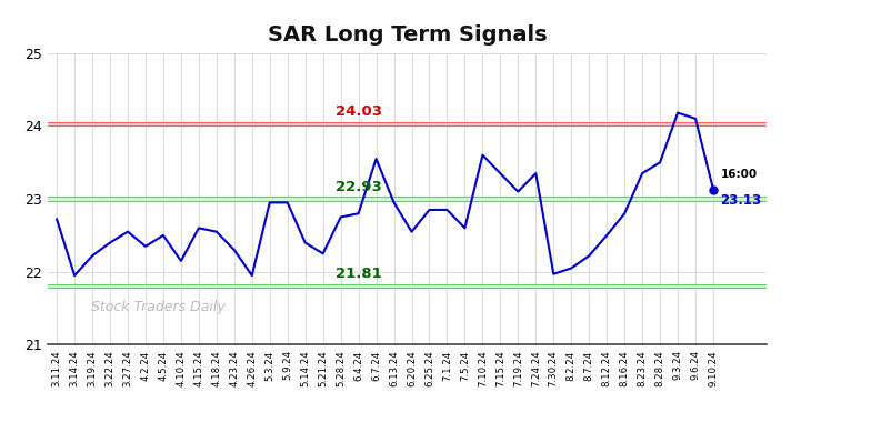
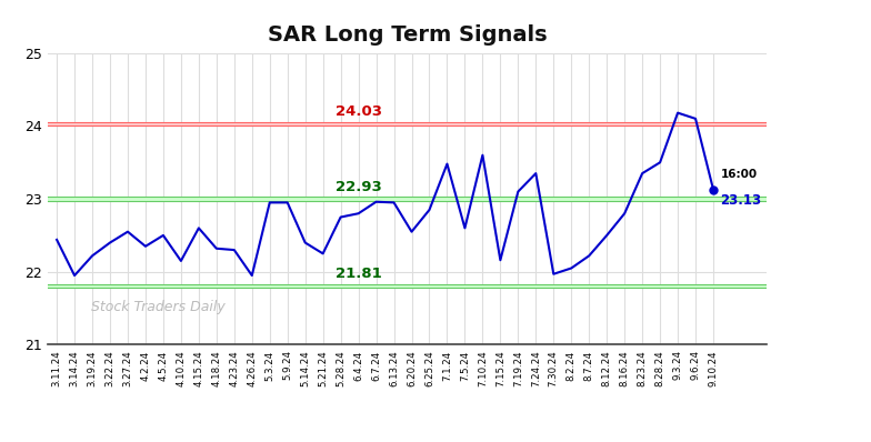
3.11.24: 22.72 -> 22.44
4.18.24: 22.55 -> 22.32
6.7.24: 23.55 -> 22.96
7.1.24: 22.85 -> 23.48
7.15.24: 23.35 -> 22.16
